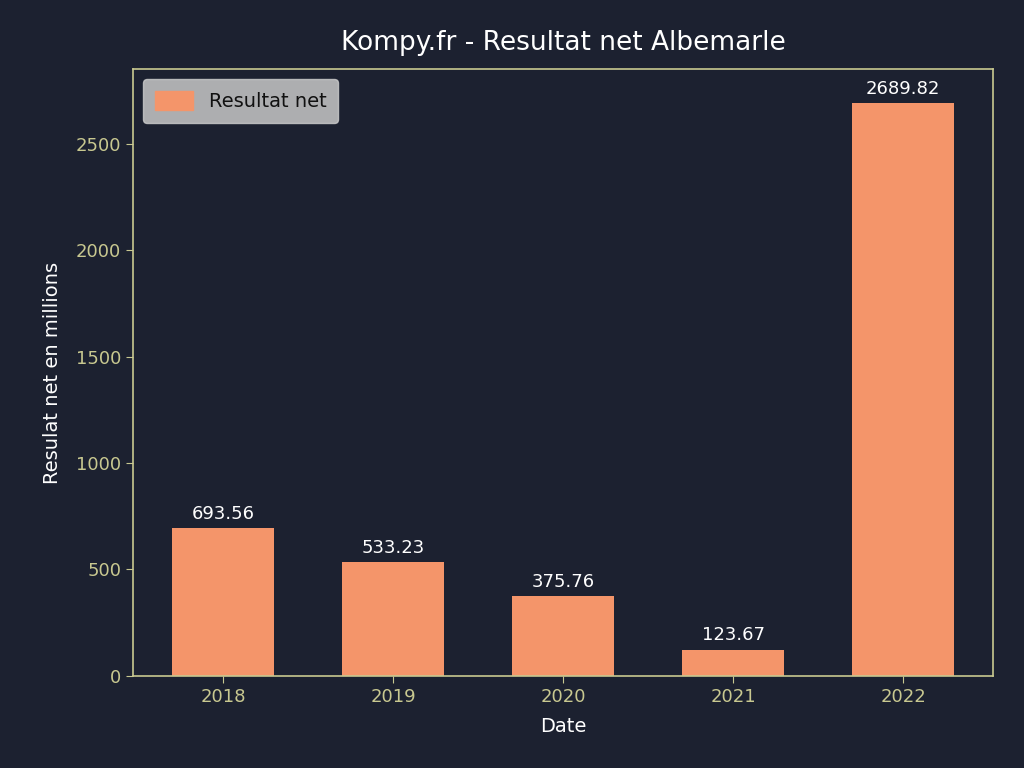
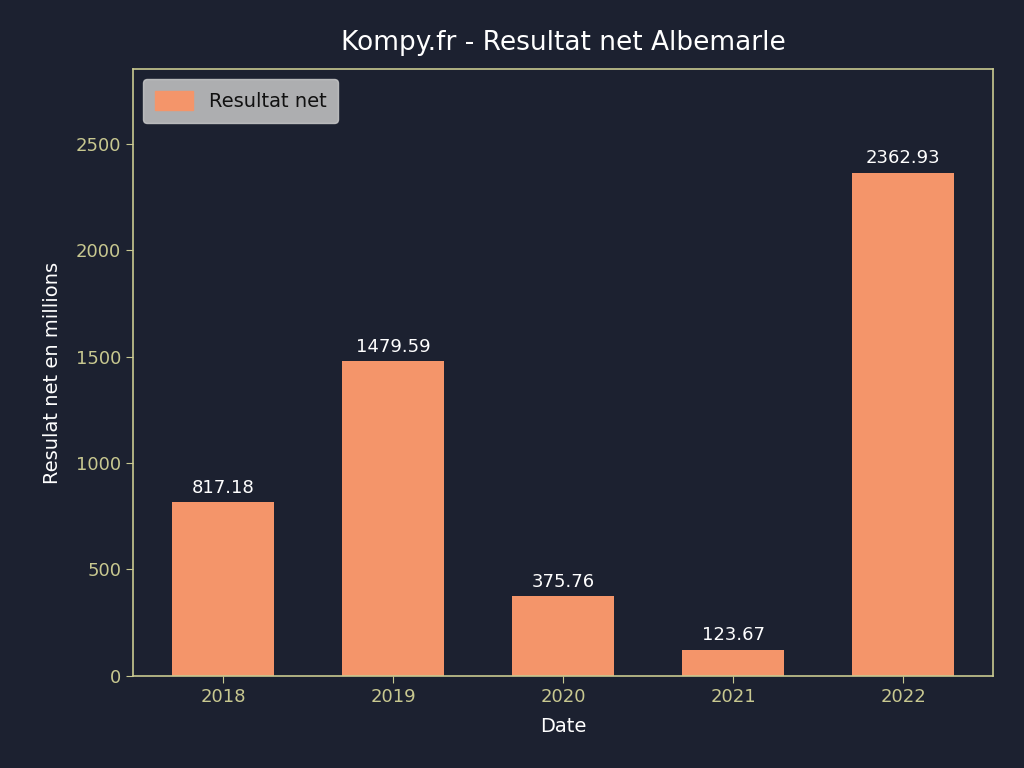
2018: 693.56 -> 817.18
2019: 533.23 -> 1479.59
2022: 2689.82 -> 2362.93
